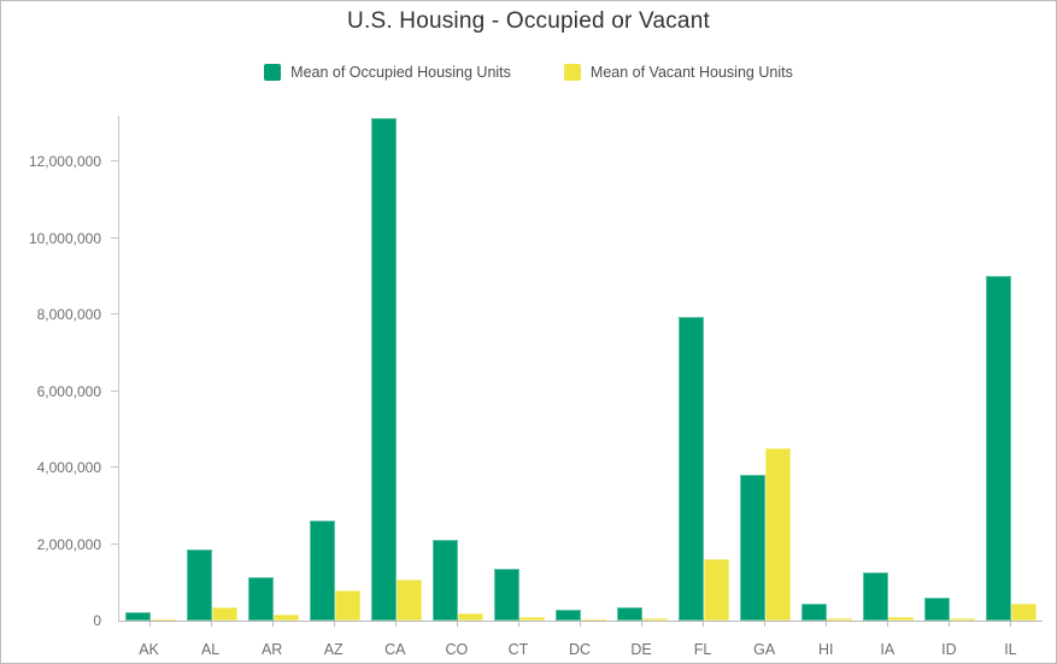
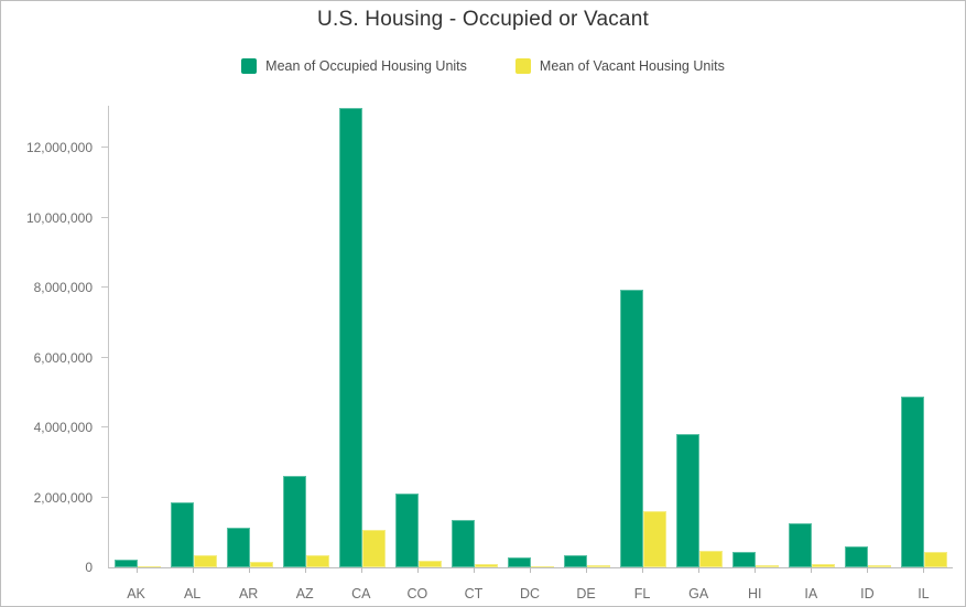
Mean of Vacant Housing Units/AZ: 800000 -> 400000
Mean of Vacant Housing Units/GA: 4500000 -> 500000
Mean of Occupied Housing Units/IL: 9000000 -> 4900000
